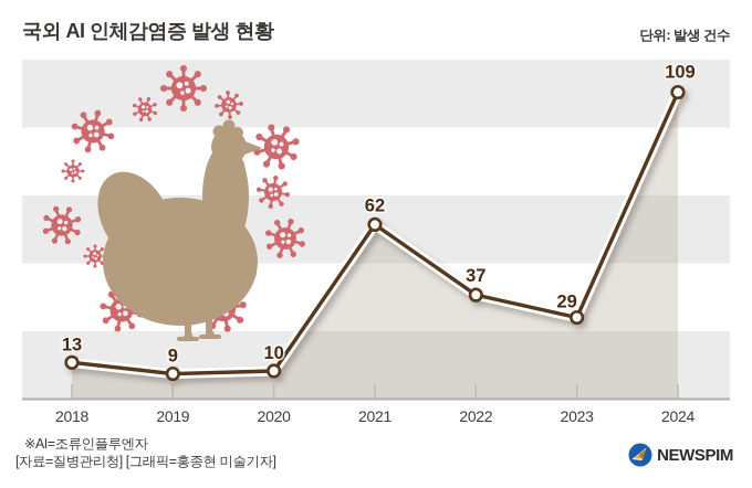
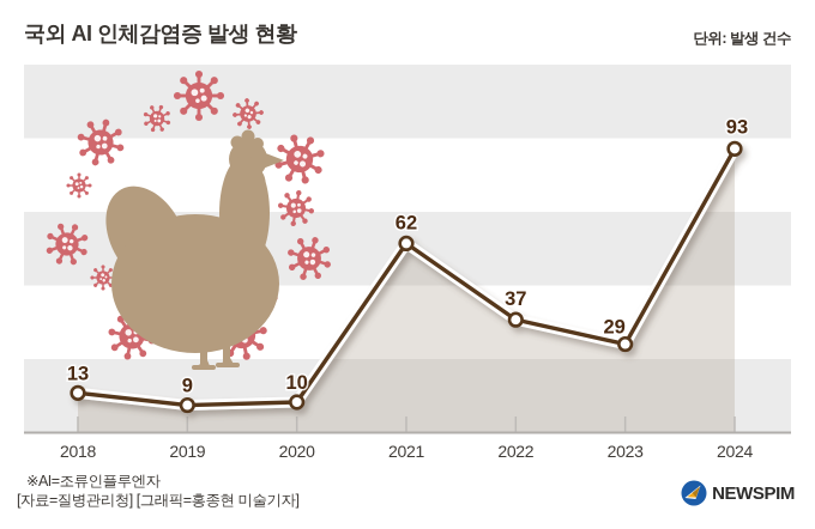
2024: 109 -> 93
